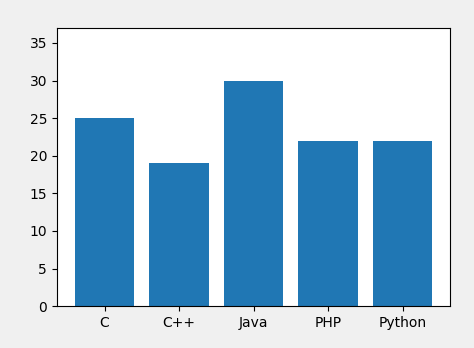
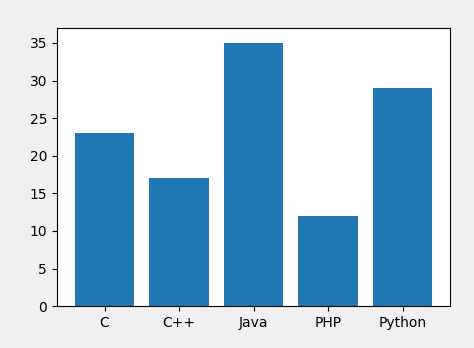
C: 25 -> 23
C++: 19 -> 17
Java: 30 -> 35
PHP: 22 -> 12
Python: 22 -> 29
